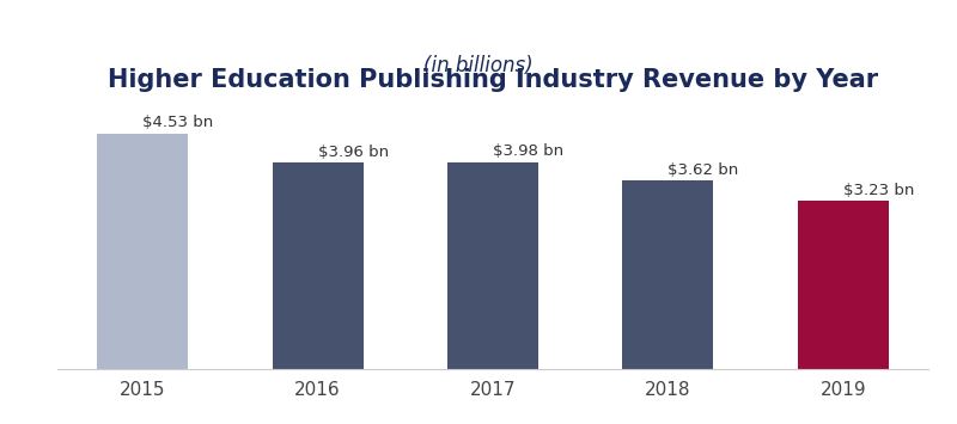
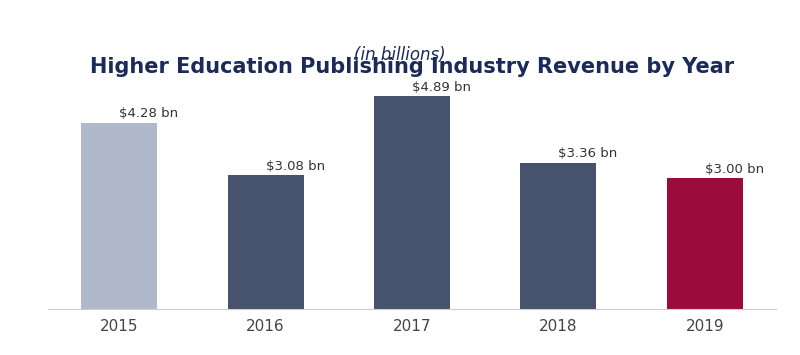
2015: $4.53 -> $4.28
2016: $3.96 -> $3.08
2017: $3.98 -> $4.89
2018: $3.62 -> $3.36
2019: $3.23 -> $3.00
